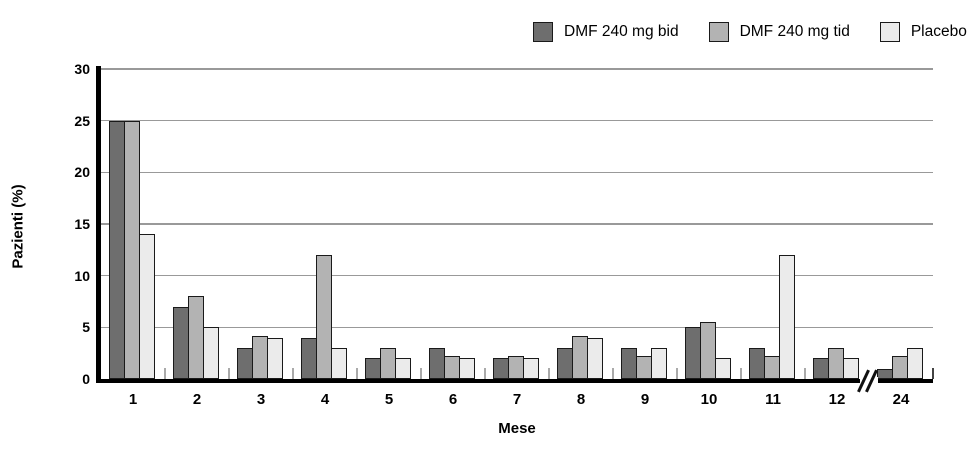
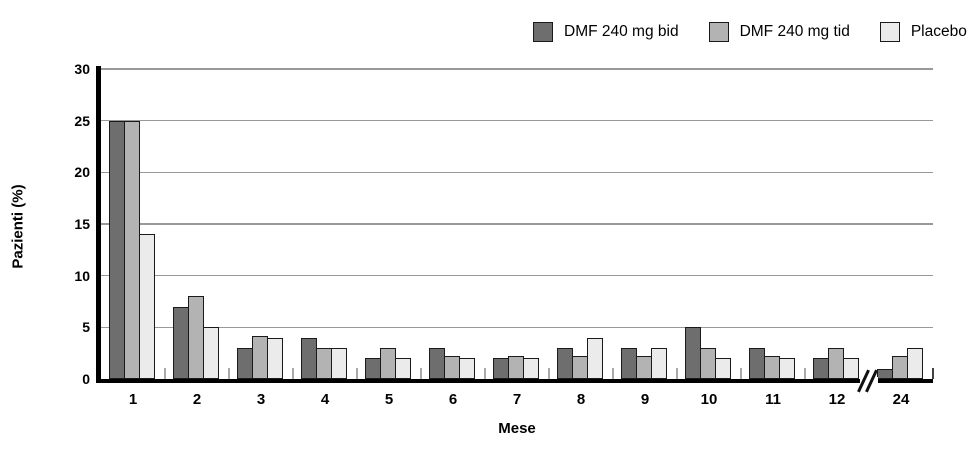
DMF 240 mg tid/4: 12.0 -> 3.0
DMF 240 mg tid/8: 4.2 -> 2.2
DMF 240 mg tid/10: 5.5 -> 3.0
Placebo/11: 12 -> 2
